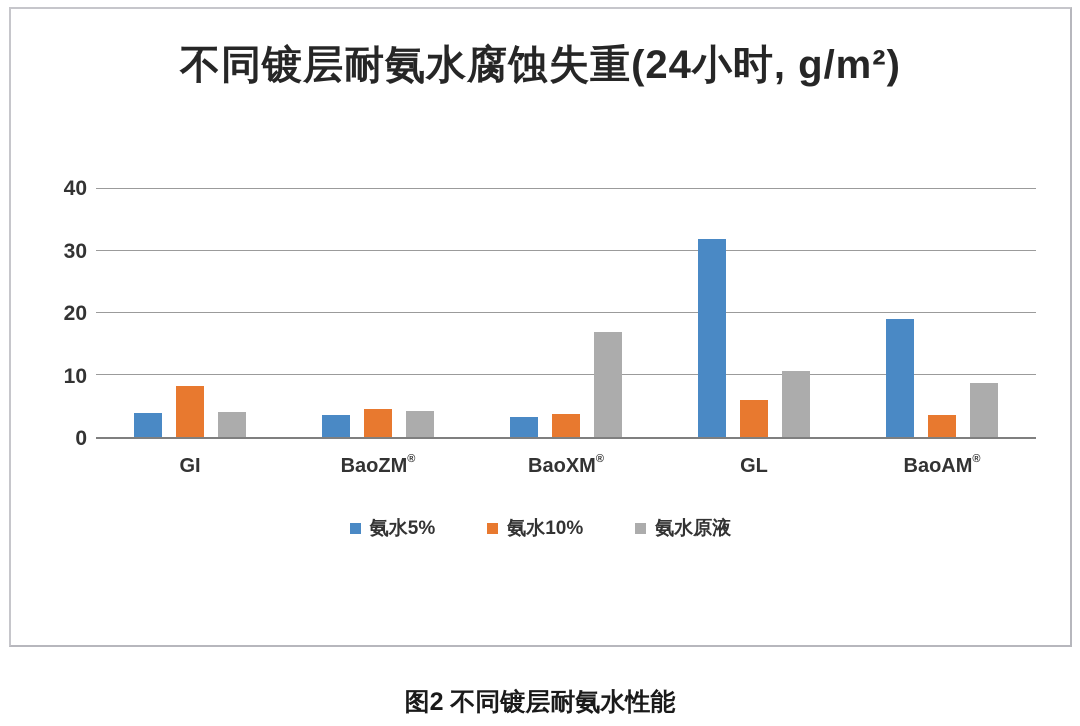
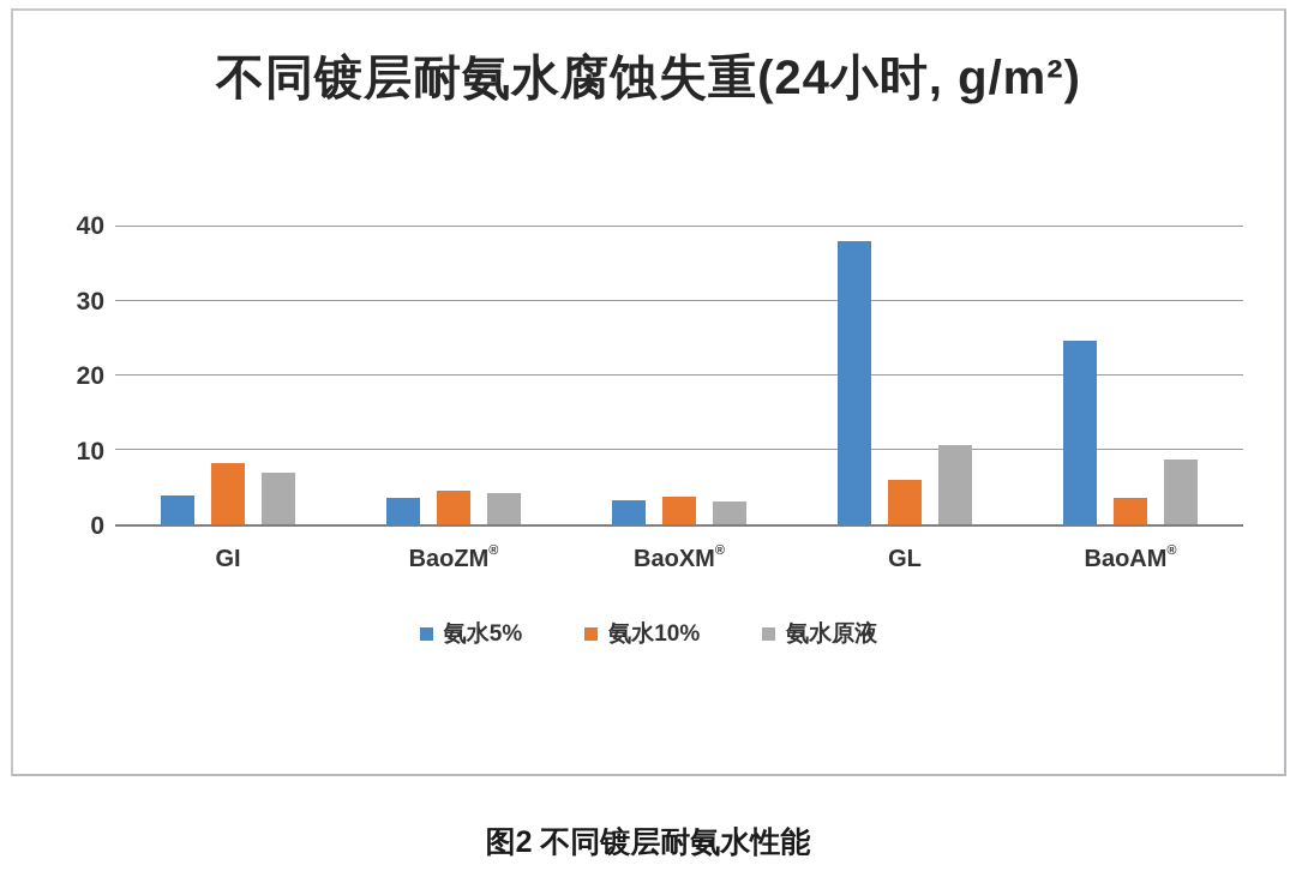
氨水原液/GI: 4 -> 7
氨水原液/BaoXM®: 17 -> 3
氨水5%/GL: 32 -> 38
氨水5%/BaoAM®: 19 -> 25
